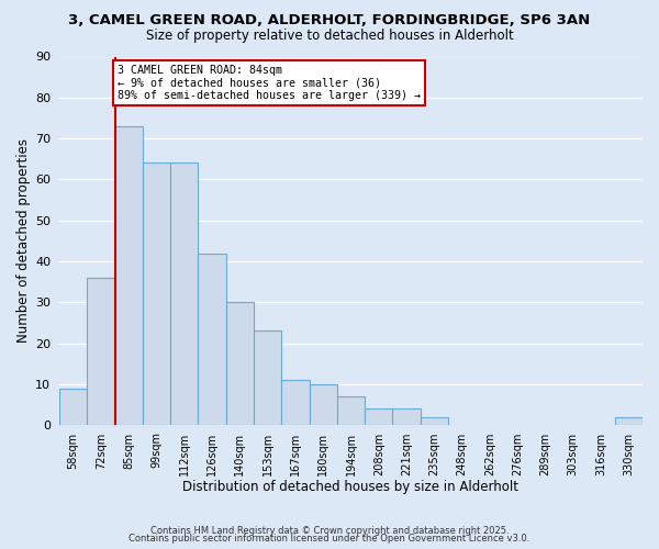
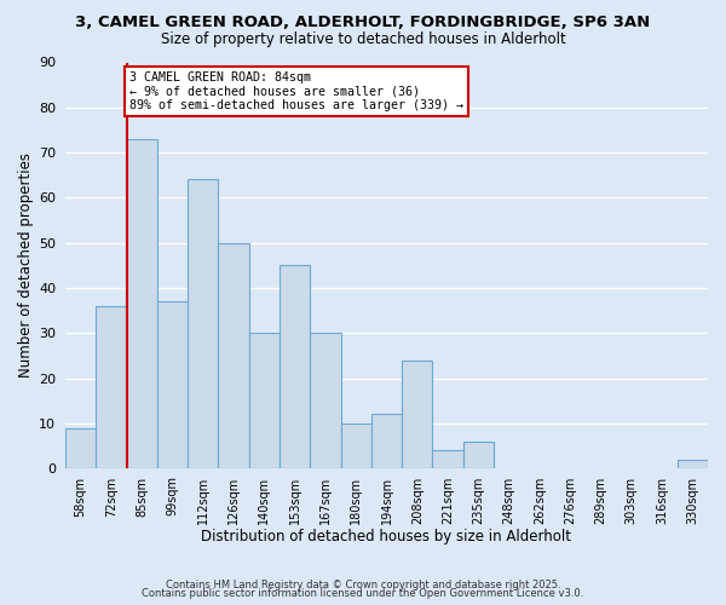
99sqm: 64 -> 37
126sqm: 42 -> 50
153sqm: 23 -> 45
167sqm: 11 -> 30
194sqm: 7 -> 12
208sqm: 4 -> 24
235sqm: 2 -> 6
